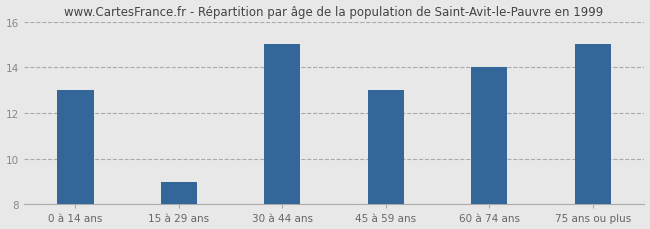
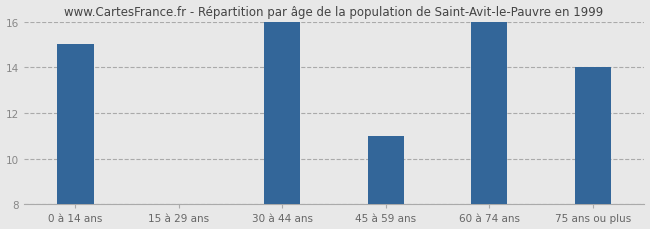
0 à 14 ans: 13 -> 15
15 à 29 ans: 9 -> 8
30 à 44 ans: 15 -> 16
45 à 59 ans: 13 -> 11
60 à 74 ans: 14 -> 16
75 ans ou plus: 15 -> 14
